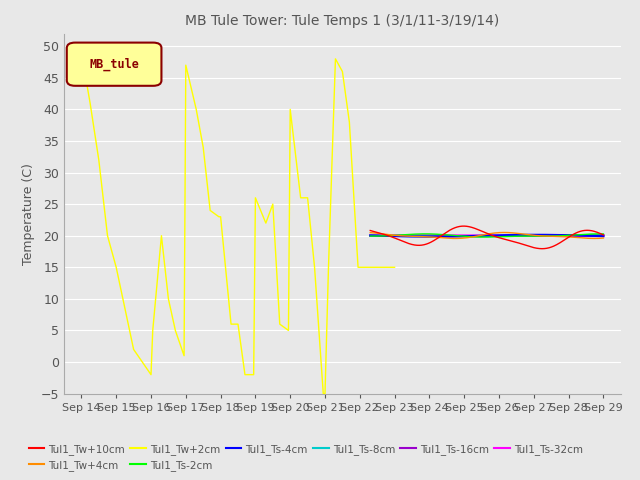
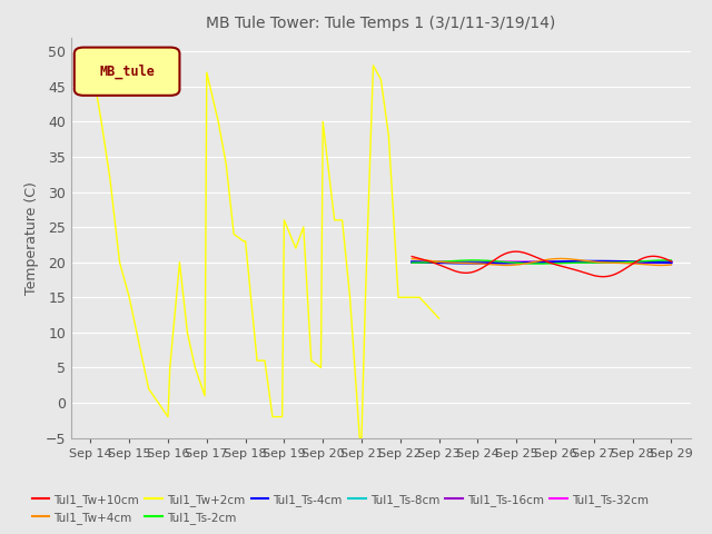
Tul1_Tw+2cm/Sep 23: 15 -> 12
